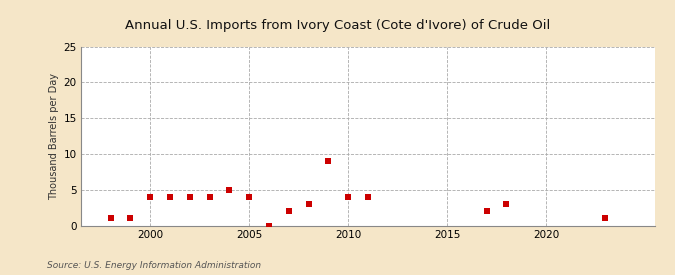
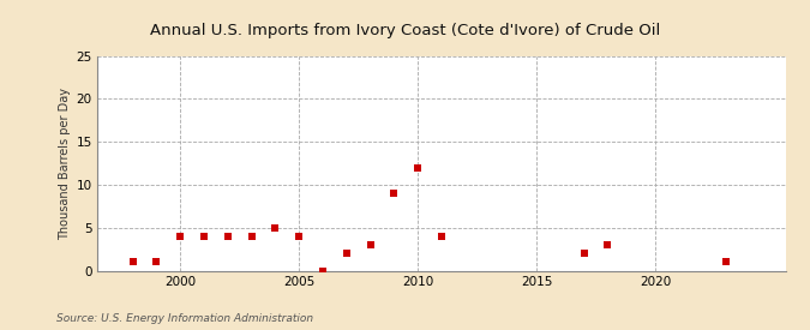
2010: 4 -> 12
